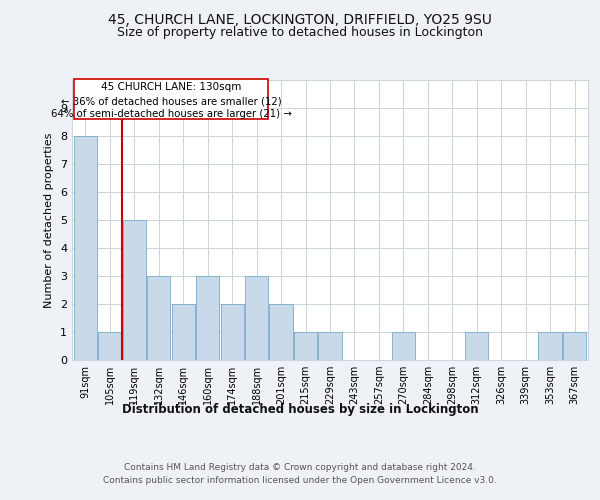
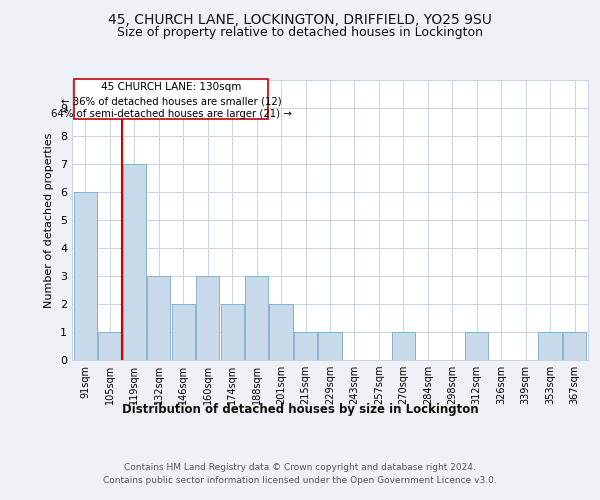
91sqm: 8 -> 6
119sqm: 5 -> 7
